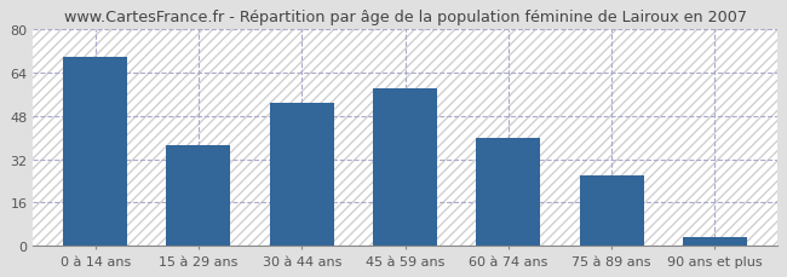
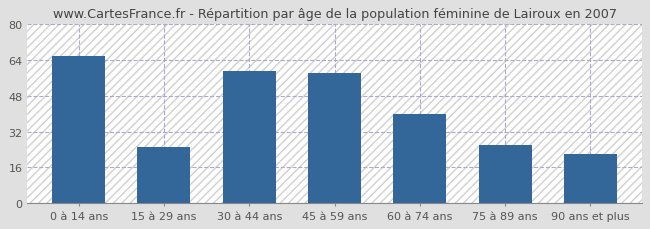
0 à 14 ans: 70 -> 66
15 à 29 ans: 37 -> 25
30 à 44 ans: 53 -> 59
90 ans et plus: 3 -> 22
